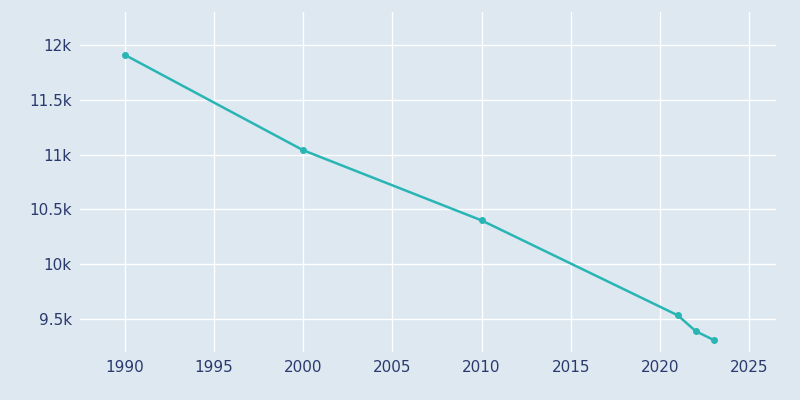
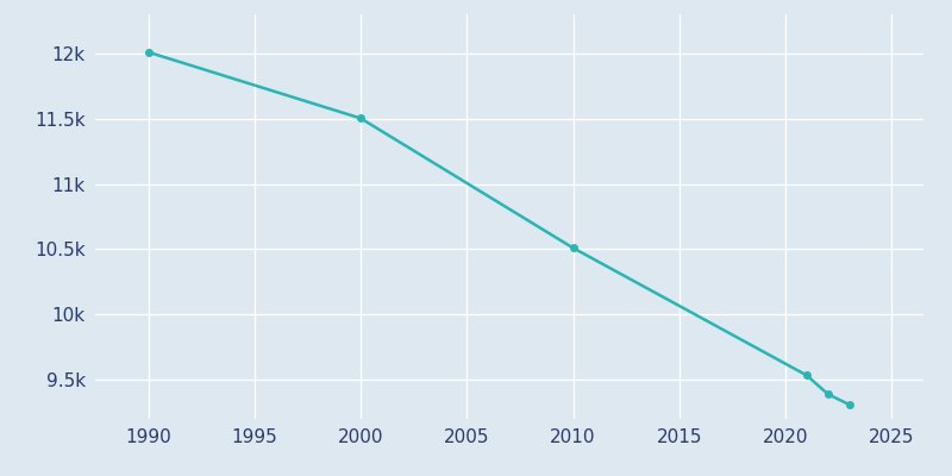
1990: 11.91k -> 12.01k
2000: 11.04k -> 11.50k
2010: 10.40k -> 10.51k
